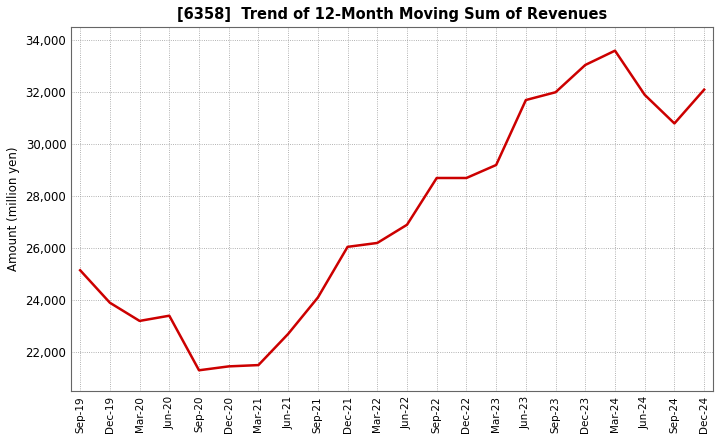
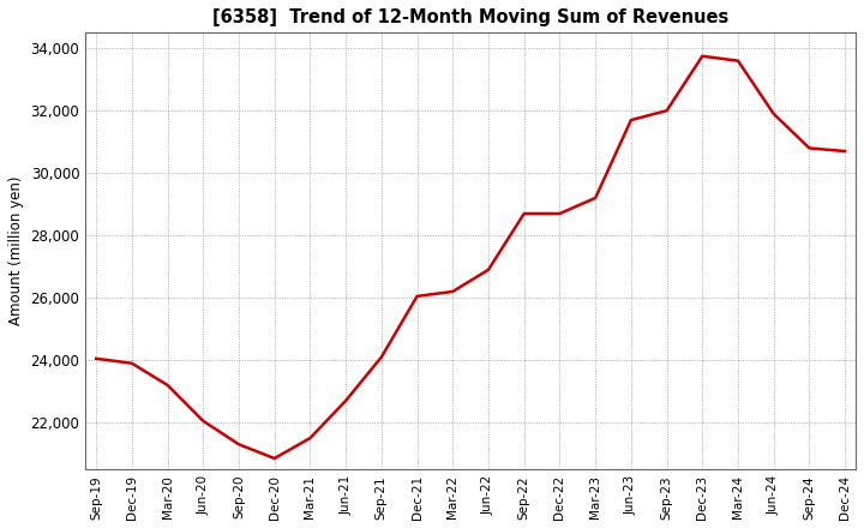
Sep-19: 25,150 -> 24,050
Jun-20: 23,400 -> 22,050
Dec-20: 21,450 -> 20,850
Dec-23: 33,050 -> 33,750
Dec-24: 32,100 -> 30,700
